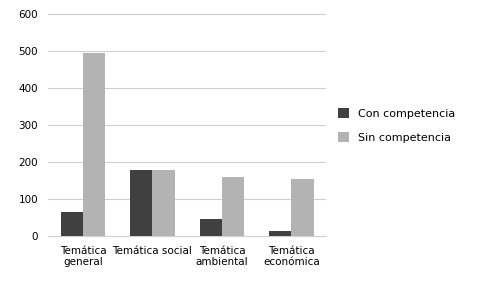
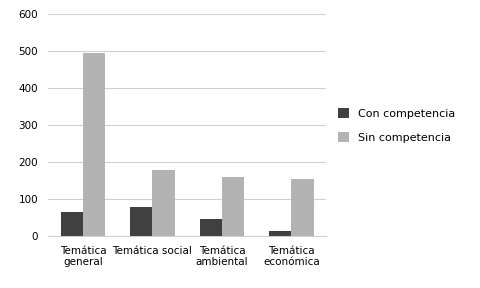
Con competencia/Temática social: 180 -> 80
